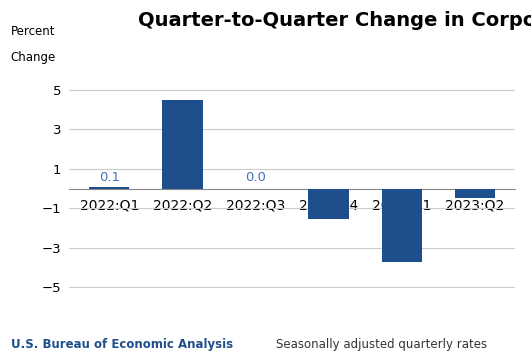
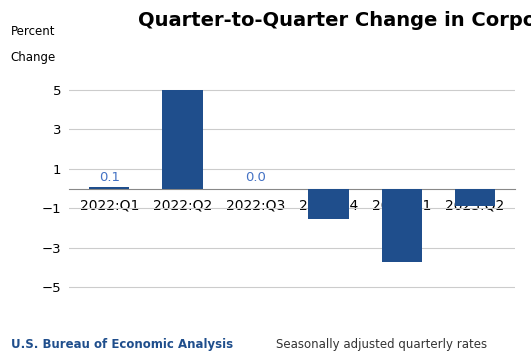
2022:Q2: 4.5 -> 5.0
2023:Q2: -0.5 -> -0.9
